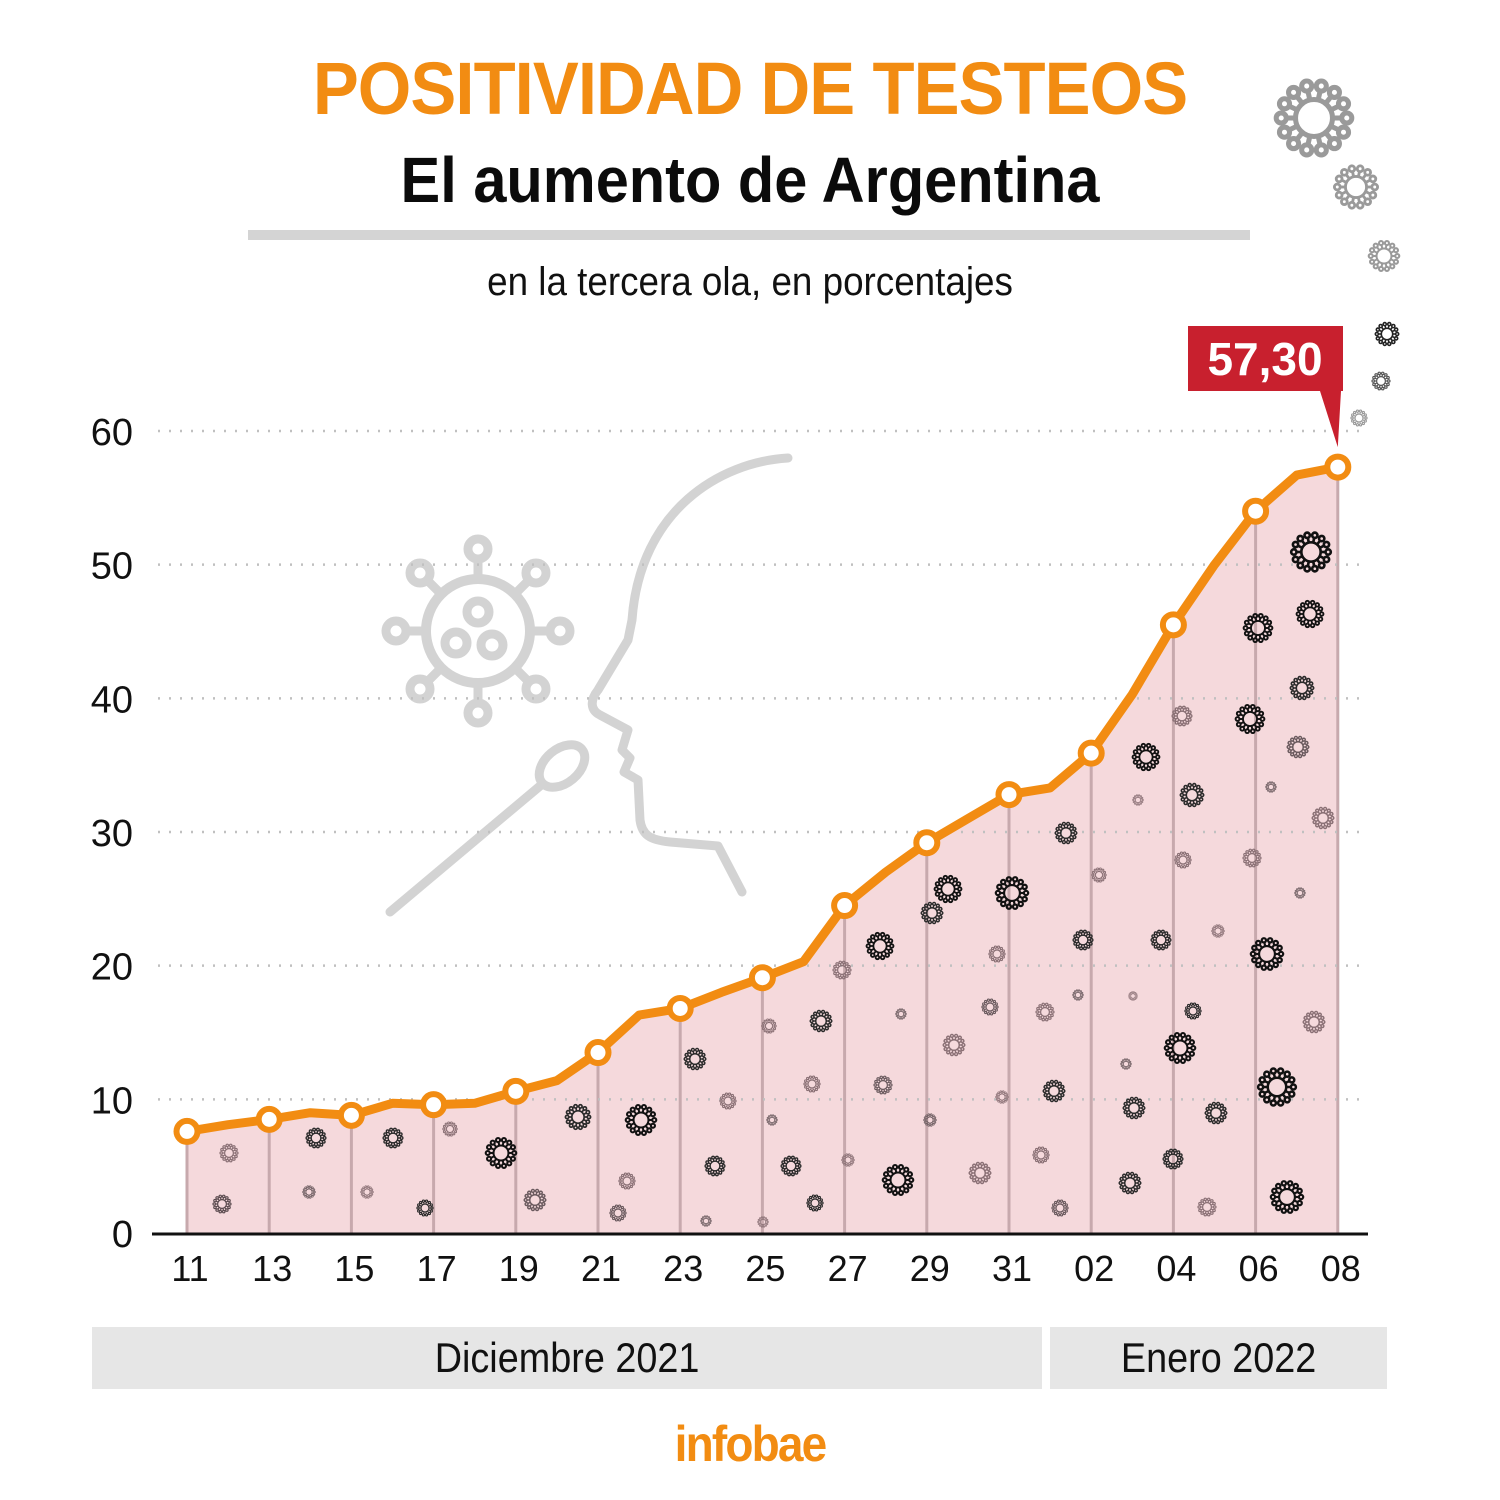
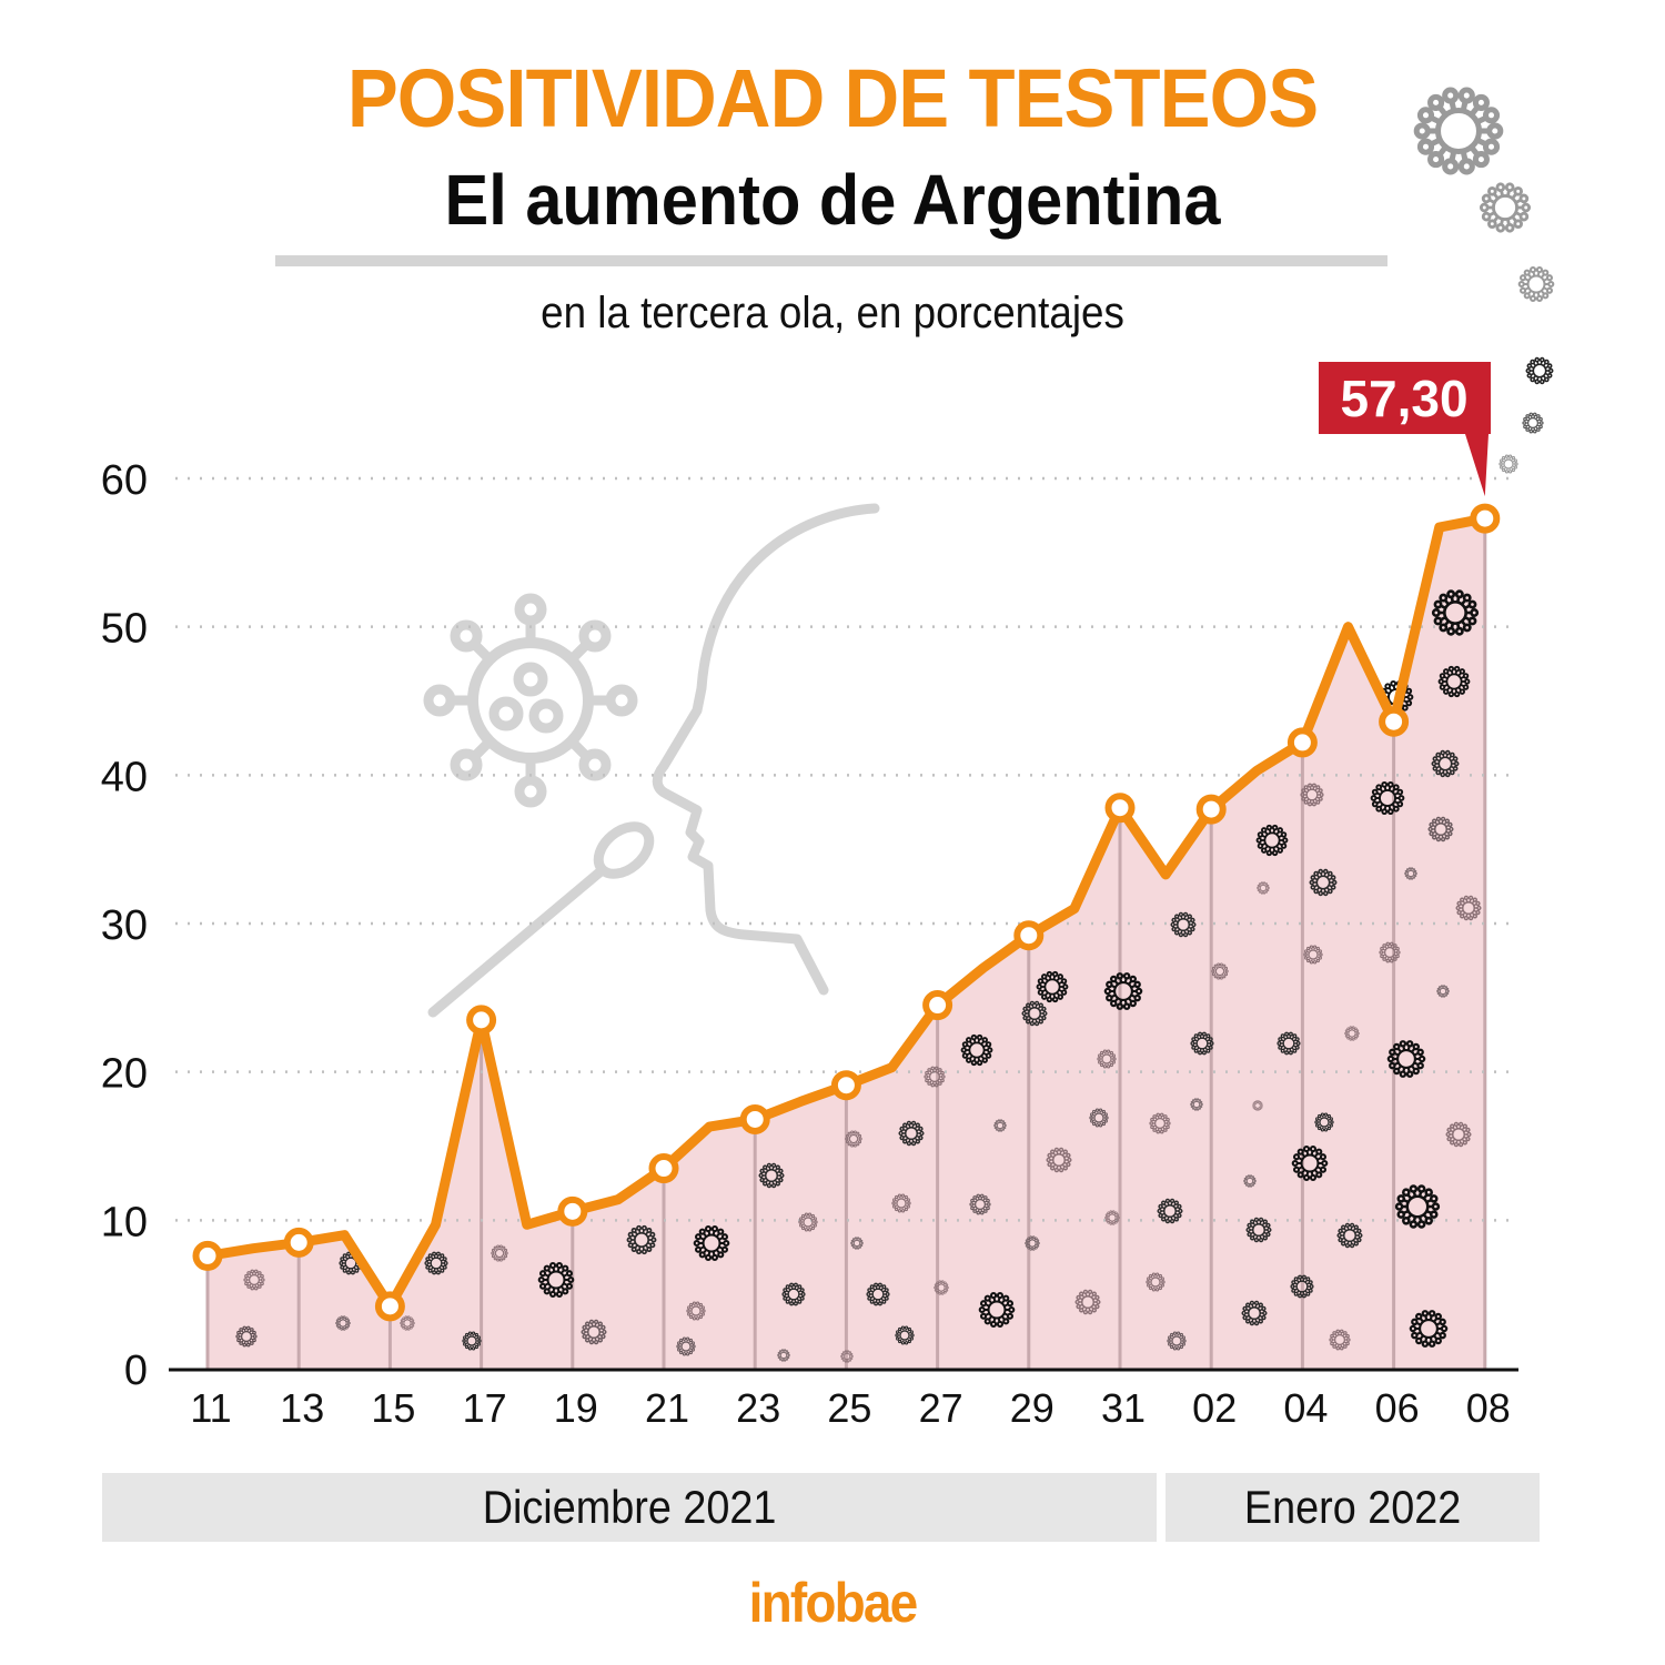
15: 8.8 -> 4.2
17: 9.6 -> 23.5
31: 32.8 -> 37.8
02: 35.9 -> 37.7
04: 45.5 -> 42.2
06: 54.0 -> 43.6
